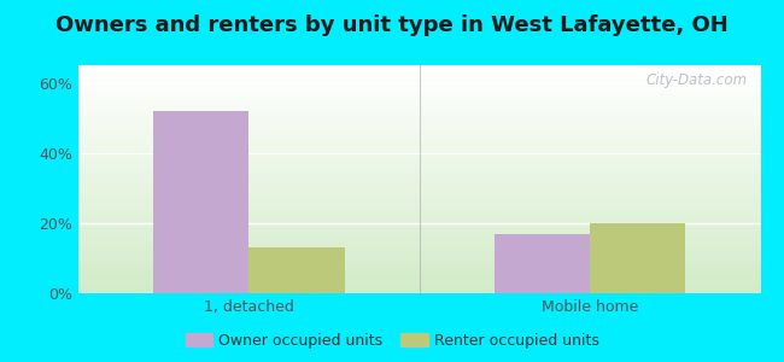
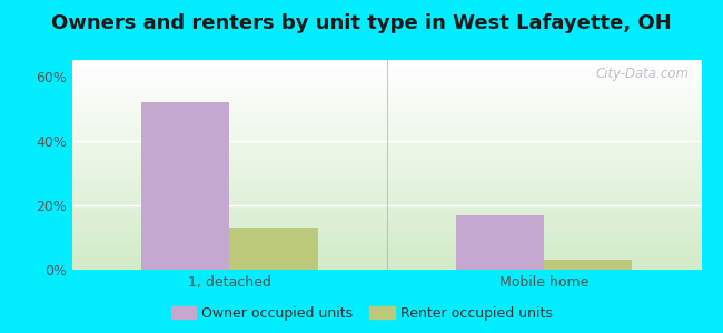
Renter occupied units/Mobile home: 20% -> 3%
